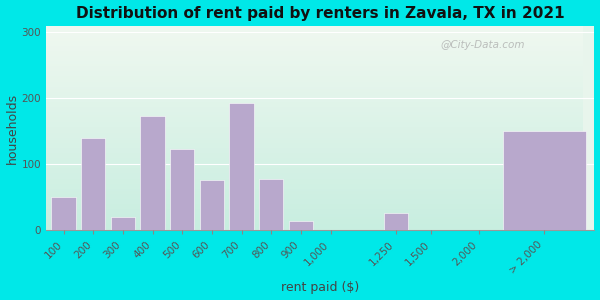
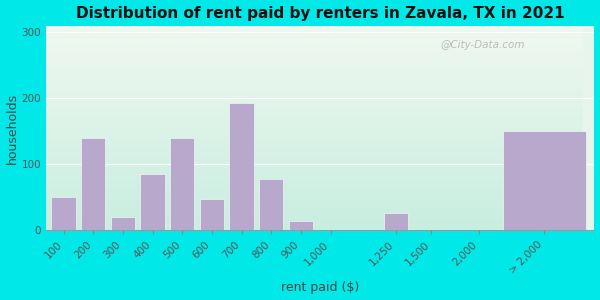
400: 174 -> 85
500: 124 -> 140
600: 76 -> 47
